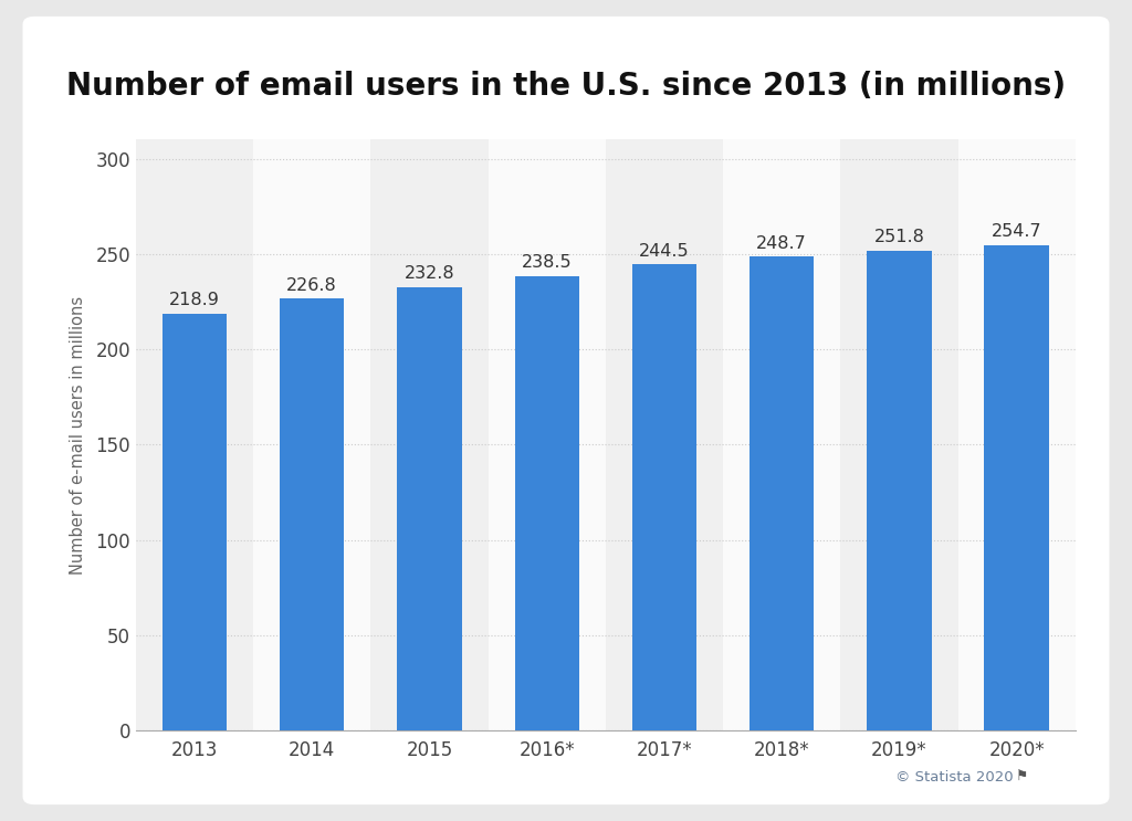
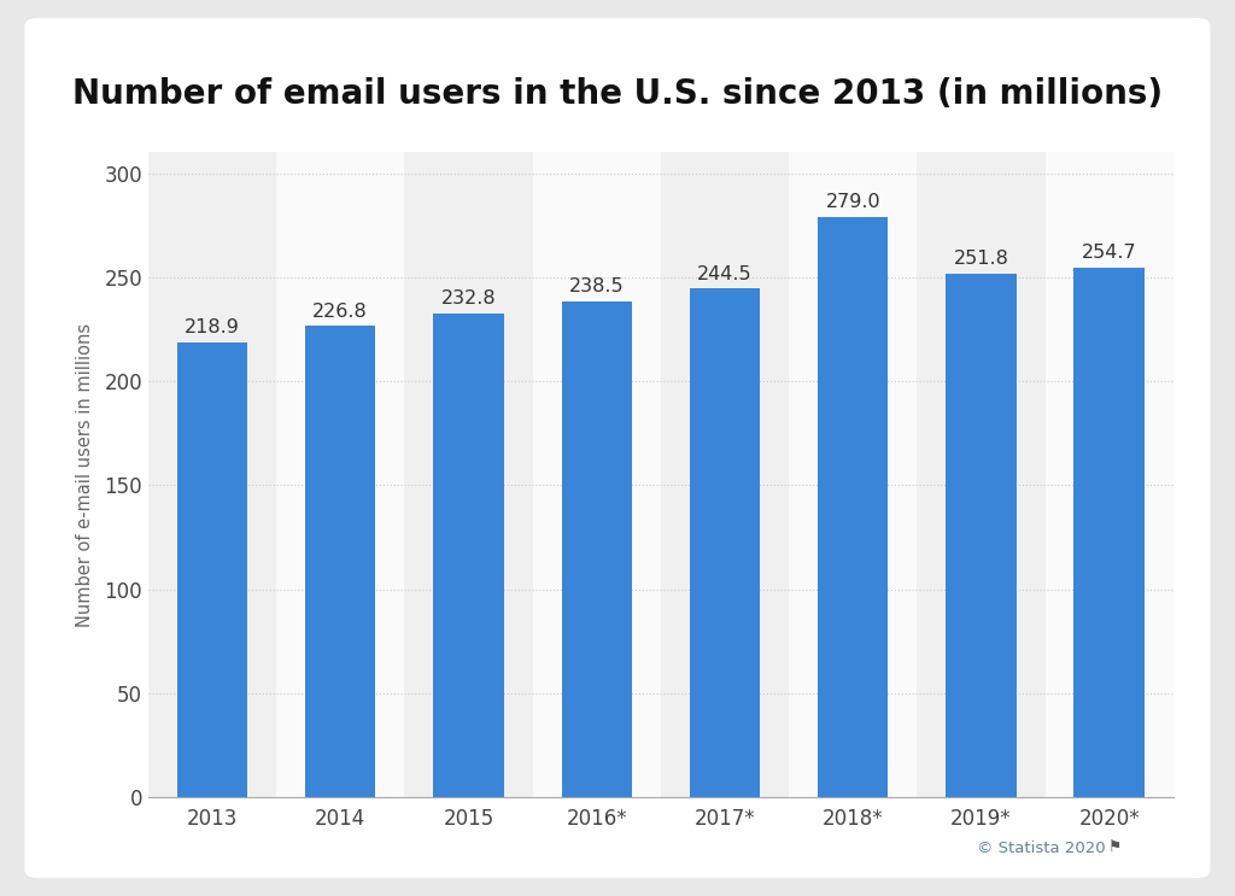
2018*: 248.7 -> 279.0
